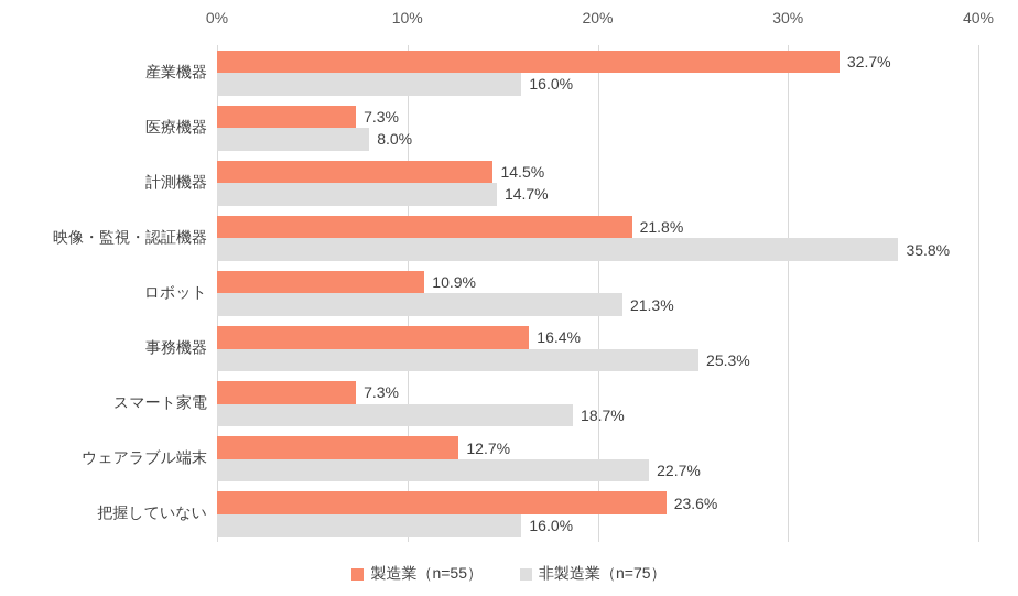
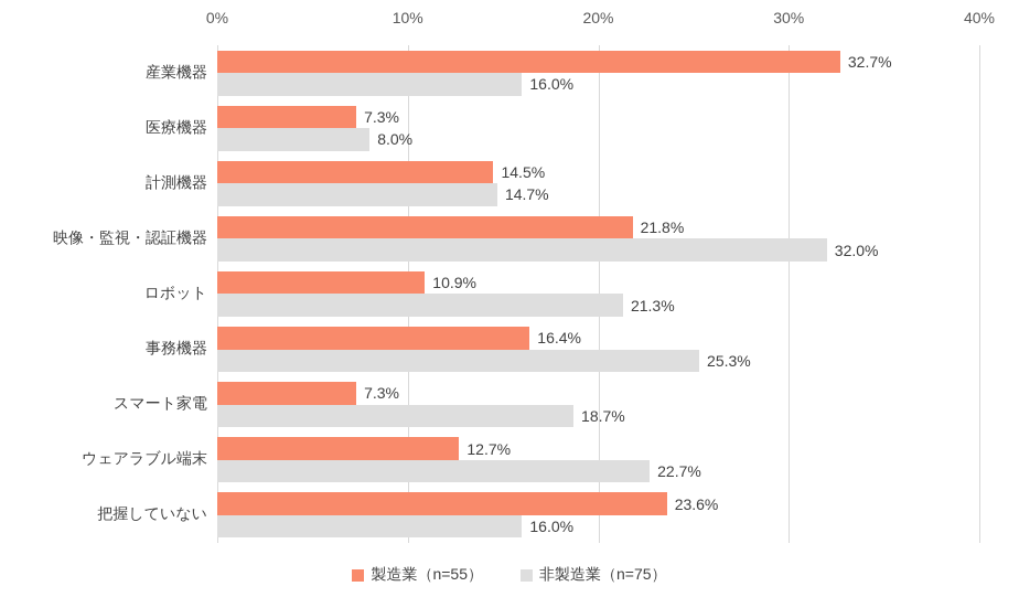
非製造業（n=75）/映像・監視・認証機器: 35.8% -> 32.0%
